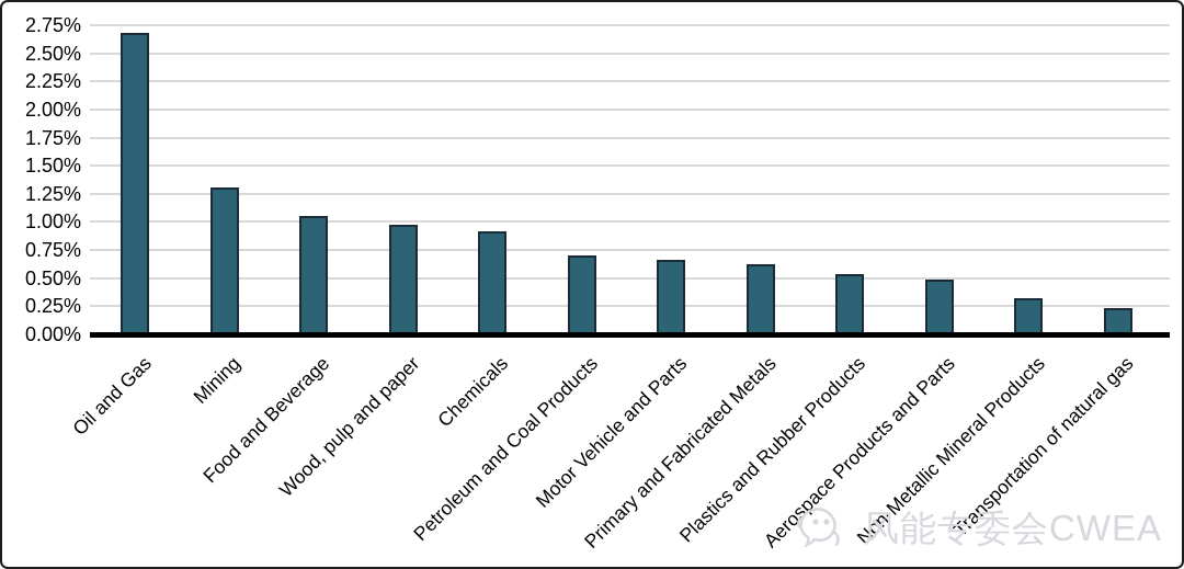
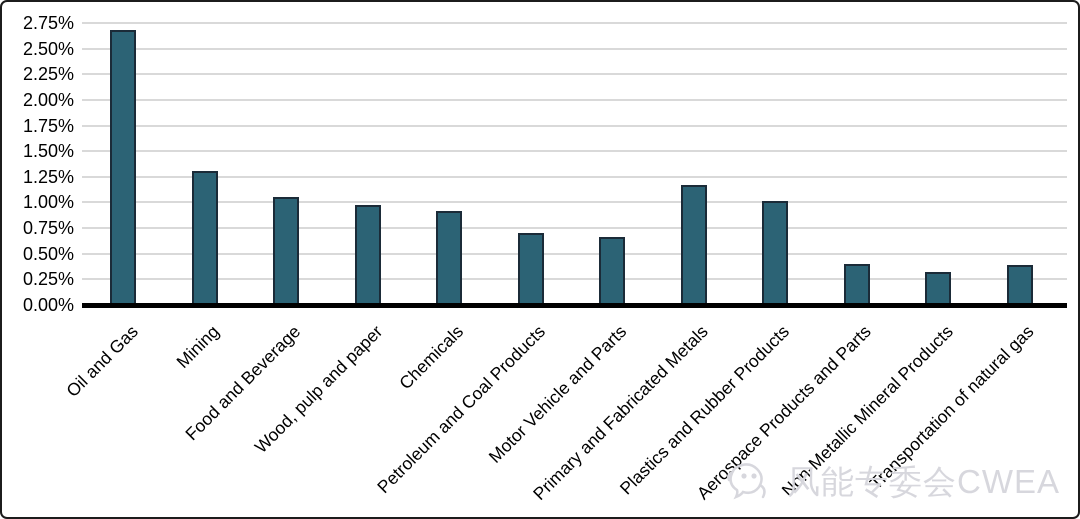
Primary and Fabricated Metals: 0.62% -> 1.17%
Plastics and Rubber Products: 0.54% -> 1.01%
Aerospace Products and Parts: 0.49% -> 0.40%
Transportation of natural gas: 0.23% -> 0.39%
